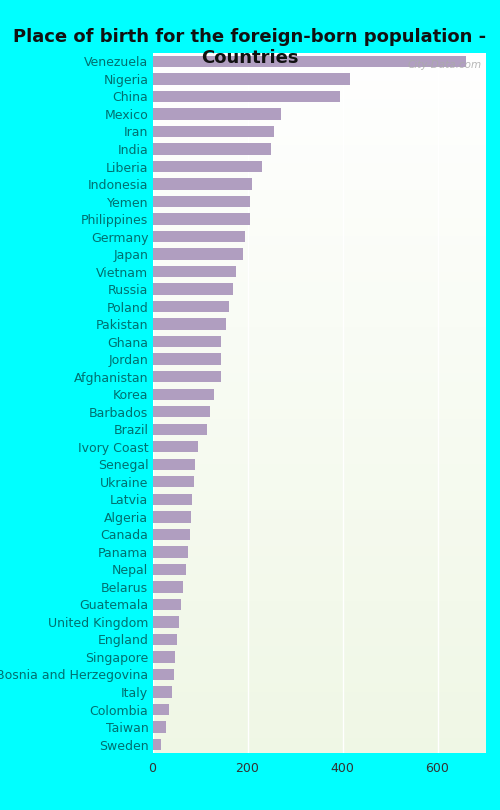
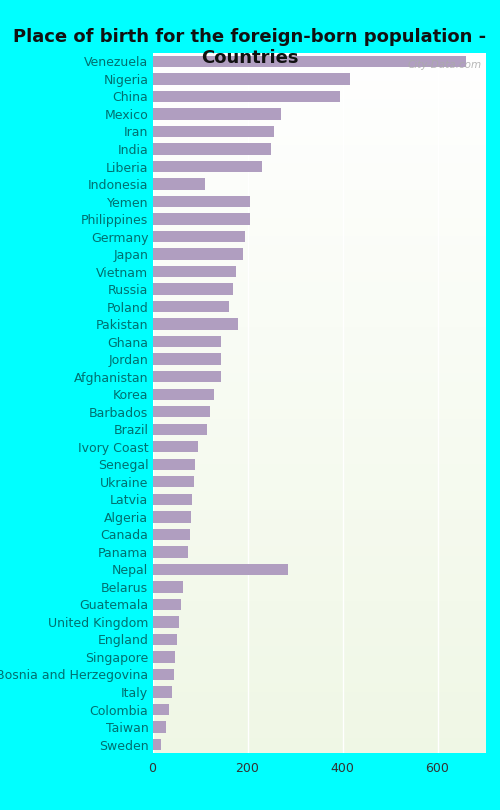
Indonesia: 210 -> 110
Pakistan: 155 -> 180
Nepal: 70 -> 285
